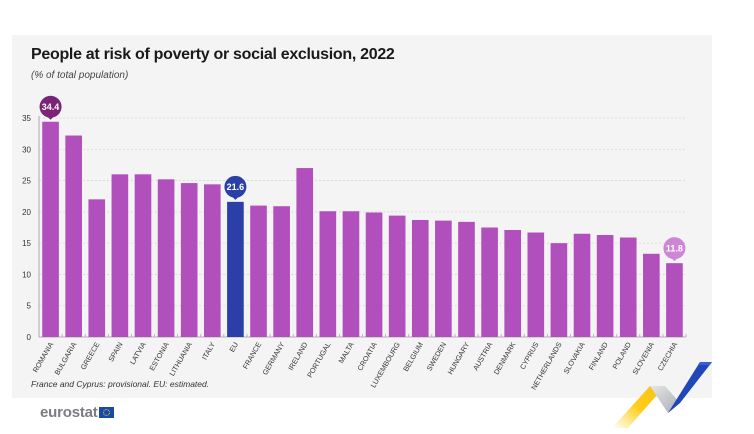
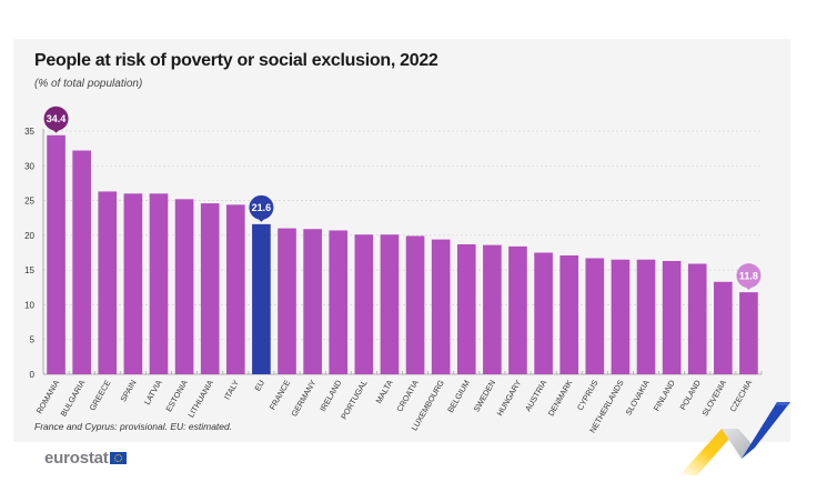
GREECE: 22 -> 26
IRELAND: 27 -> 21
NETHERLANDS: 15 -> 16
